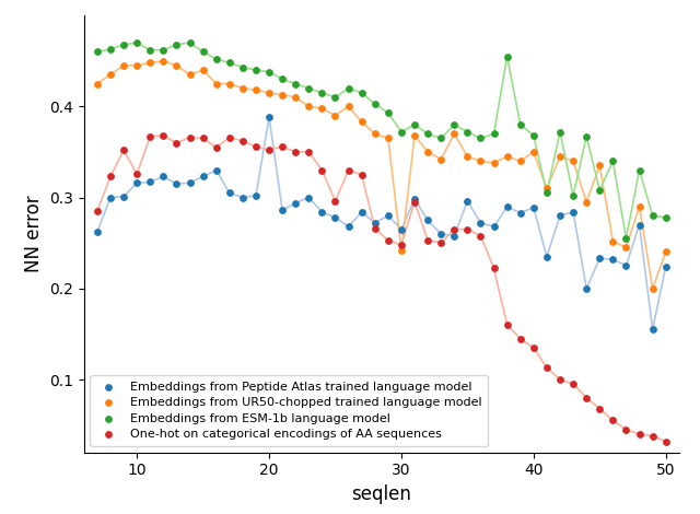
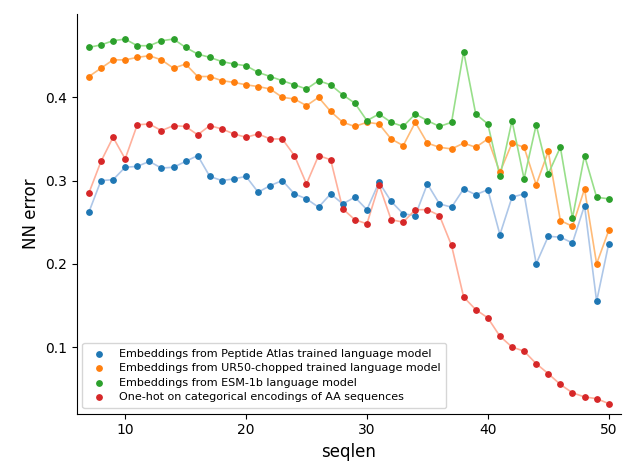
Embeddings from Peptide Atlas trained language model/20: 0.388 -> 0.305
Embeddings from UR50-chopped trained language model/30: 0.242 -> 0.370
